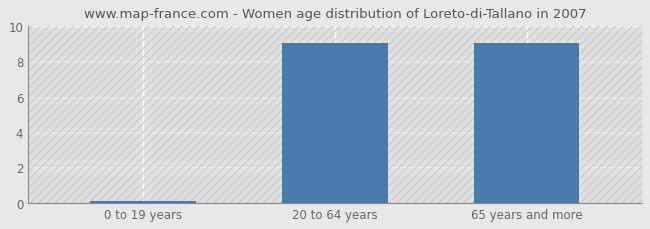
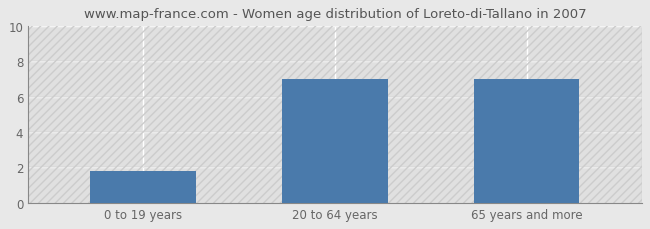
0 to 19 years: 0.1 -> 1.8
20 to 64 years: 9.0 -> 7.0
65 years and more: 9.0 -> 7.0
